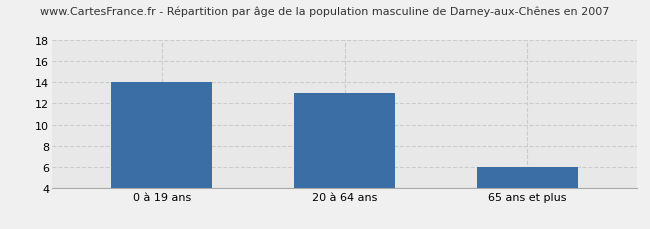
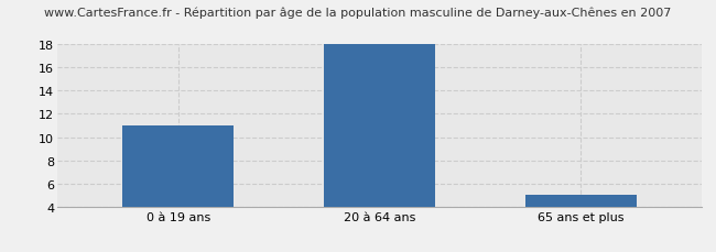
0 à 19 ans: 14 -> 11
20 à 64 ans: 13 -> 18
65 ans et plus: 6 -> 5
